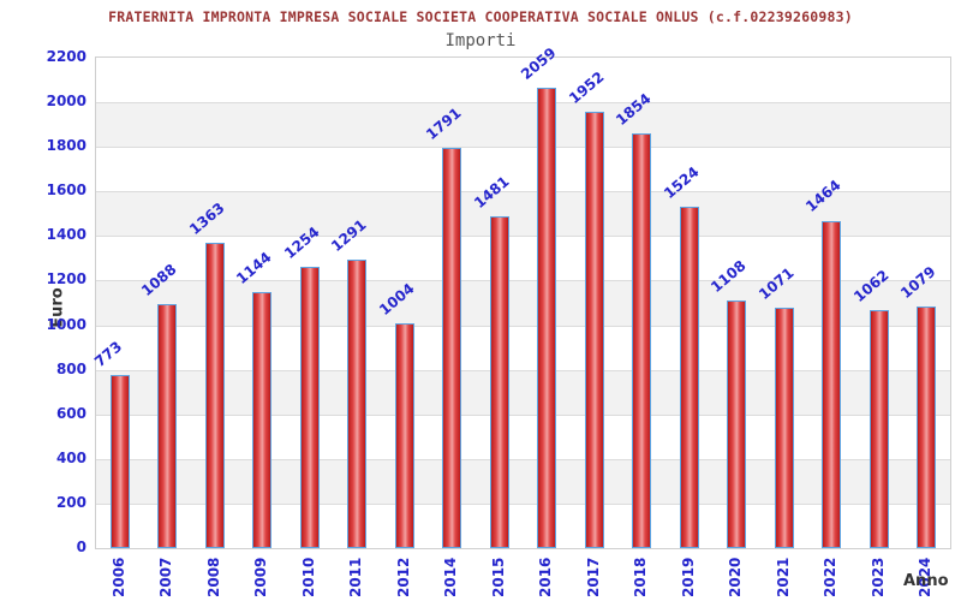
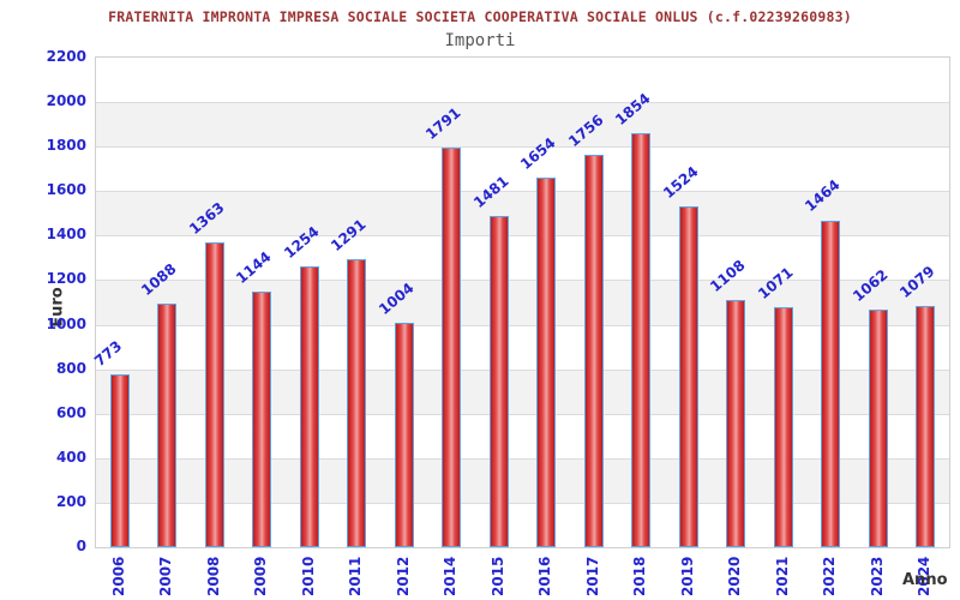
2016: 2059 -> 1654
2017: 1952 -> 1756
